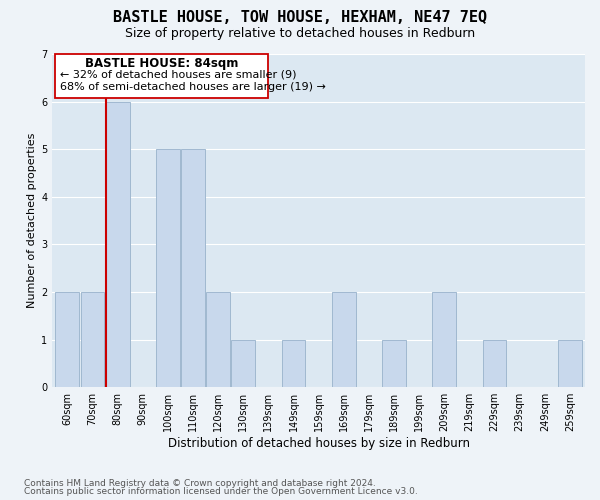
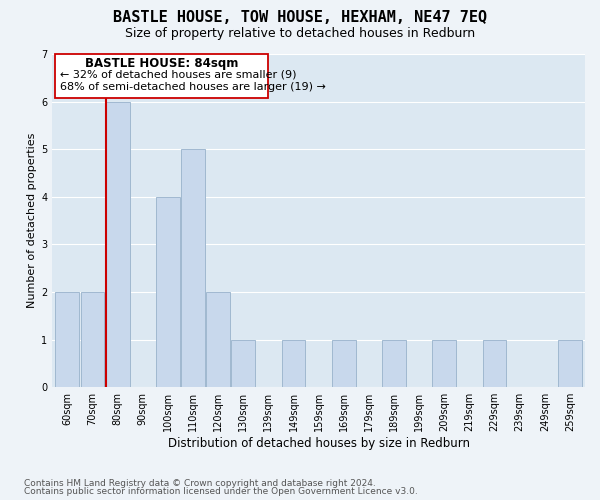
100sqm: 5 -> 4
169sqm: 2 -> 1
209sqm: 2 -> 1
